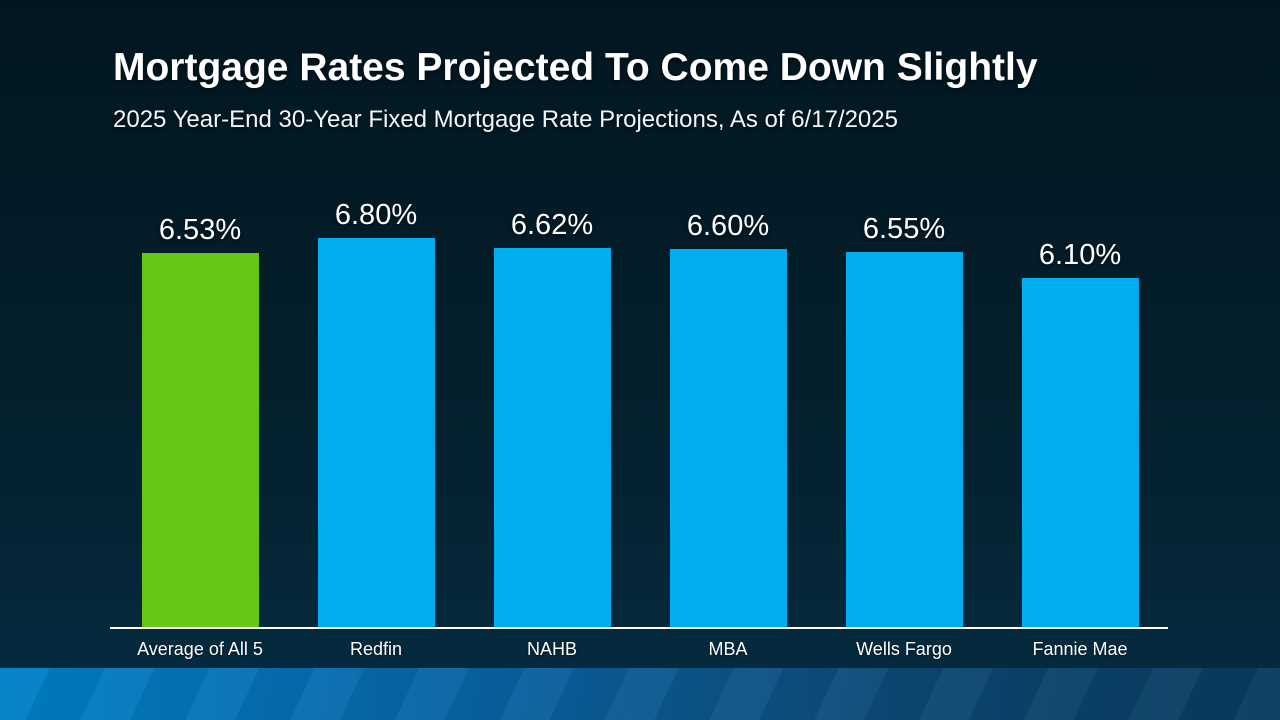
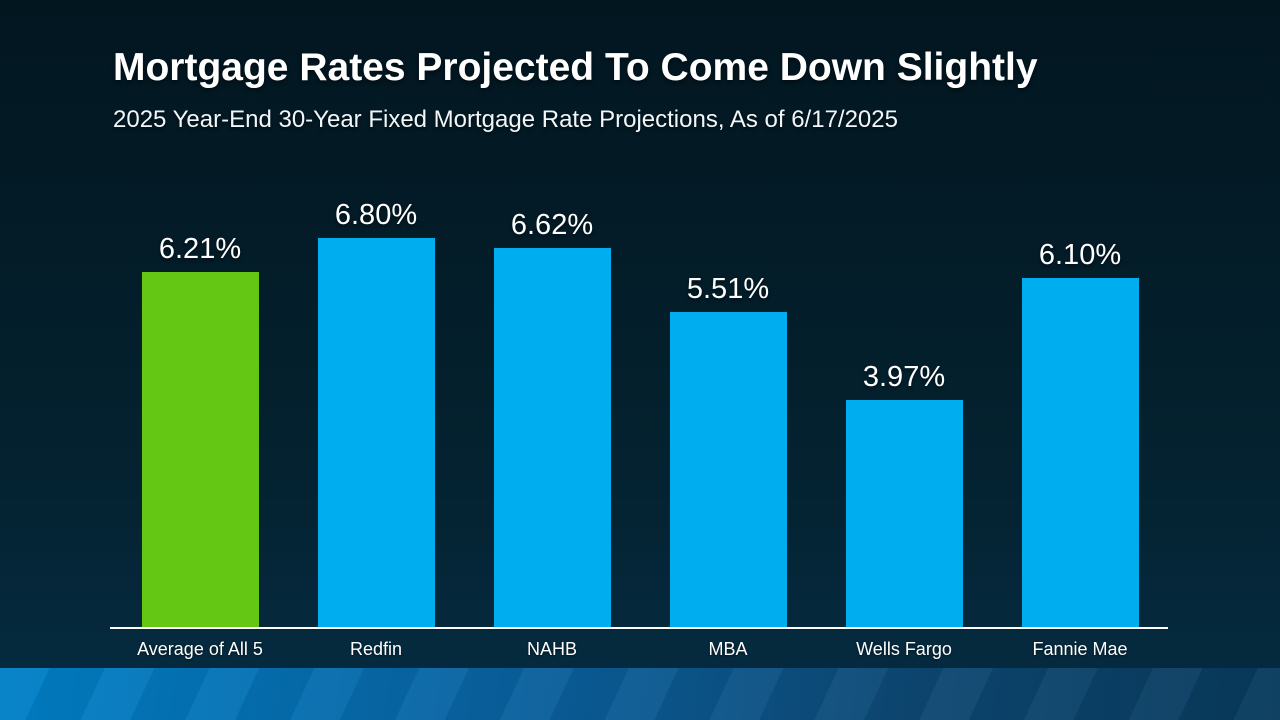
Average of All 5: 6.53% -> 6.21%
MBA: 6.60% -> 5.51%
Wells Fargo: 6.55% -> 3.97%
